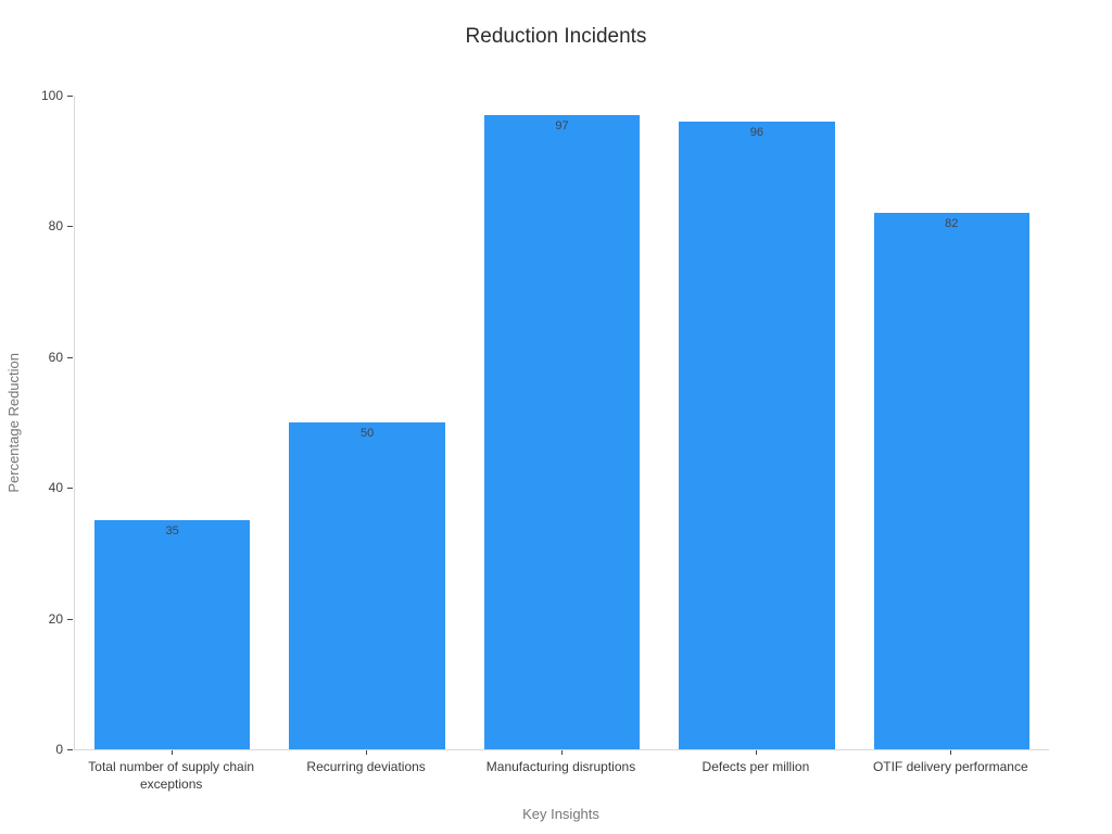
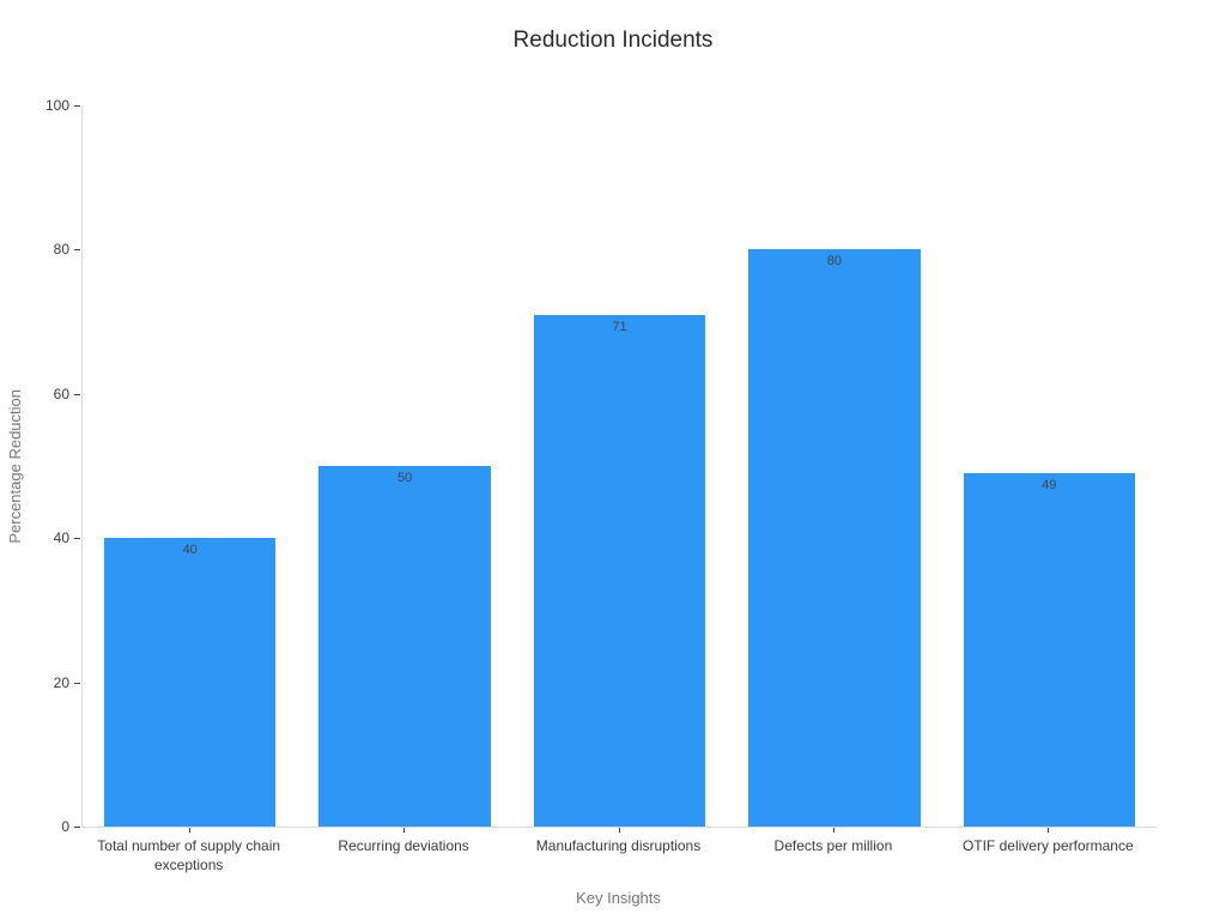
Total number of supply chain exceptions: 35 -> 40
Manufacturing disruptions: 97 -> 71
Defects per million: 96 -> 80
OTIF delivery performance: 82 -> 49
